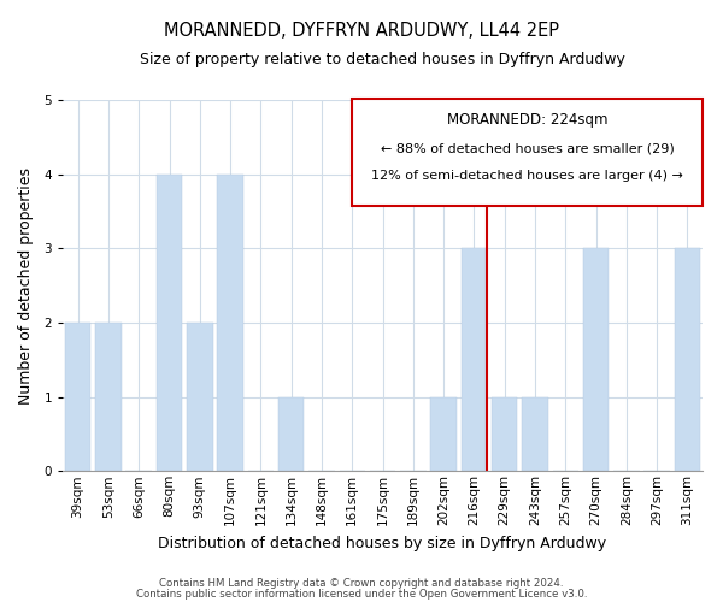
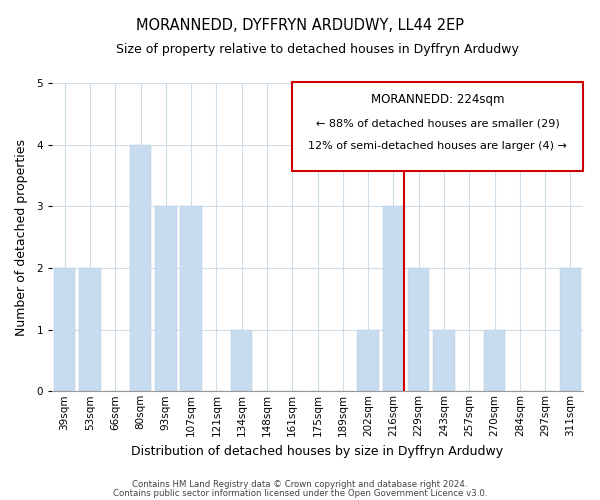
93sqm: 2 -> 3
107sqm: 4 -> 3
229sqm: 1 -> 2
270sqm: 3 -> 1
311sqm: 3 -> 2
